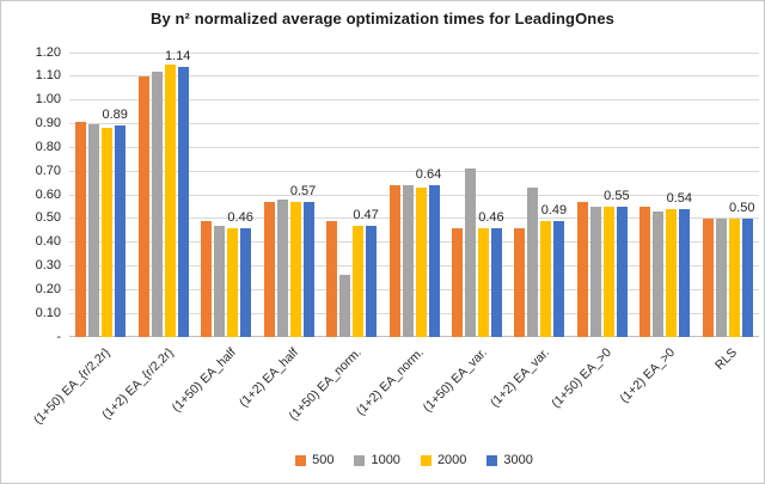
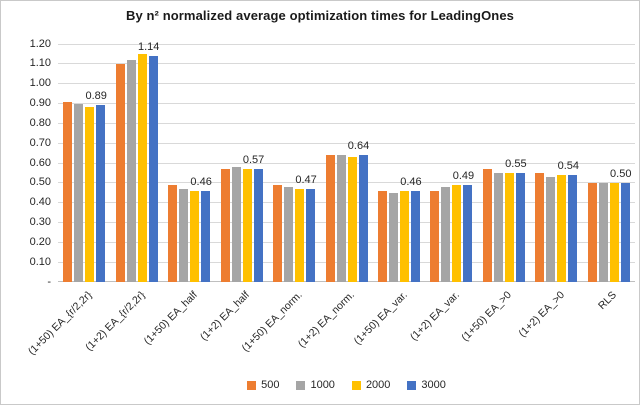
1000/(1+50) EA_norm.: 0.26 -> 0.48
1000/(1+50) EA_var.: 0.71 -> 0.45
1000/(1+2) EA_var.: 0.63 -> 0.48
